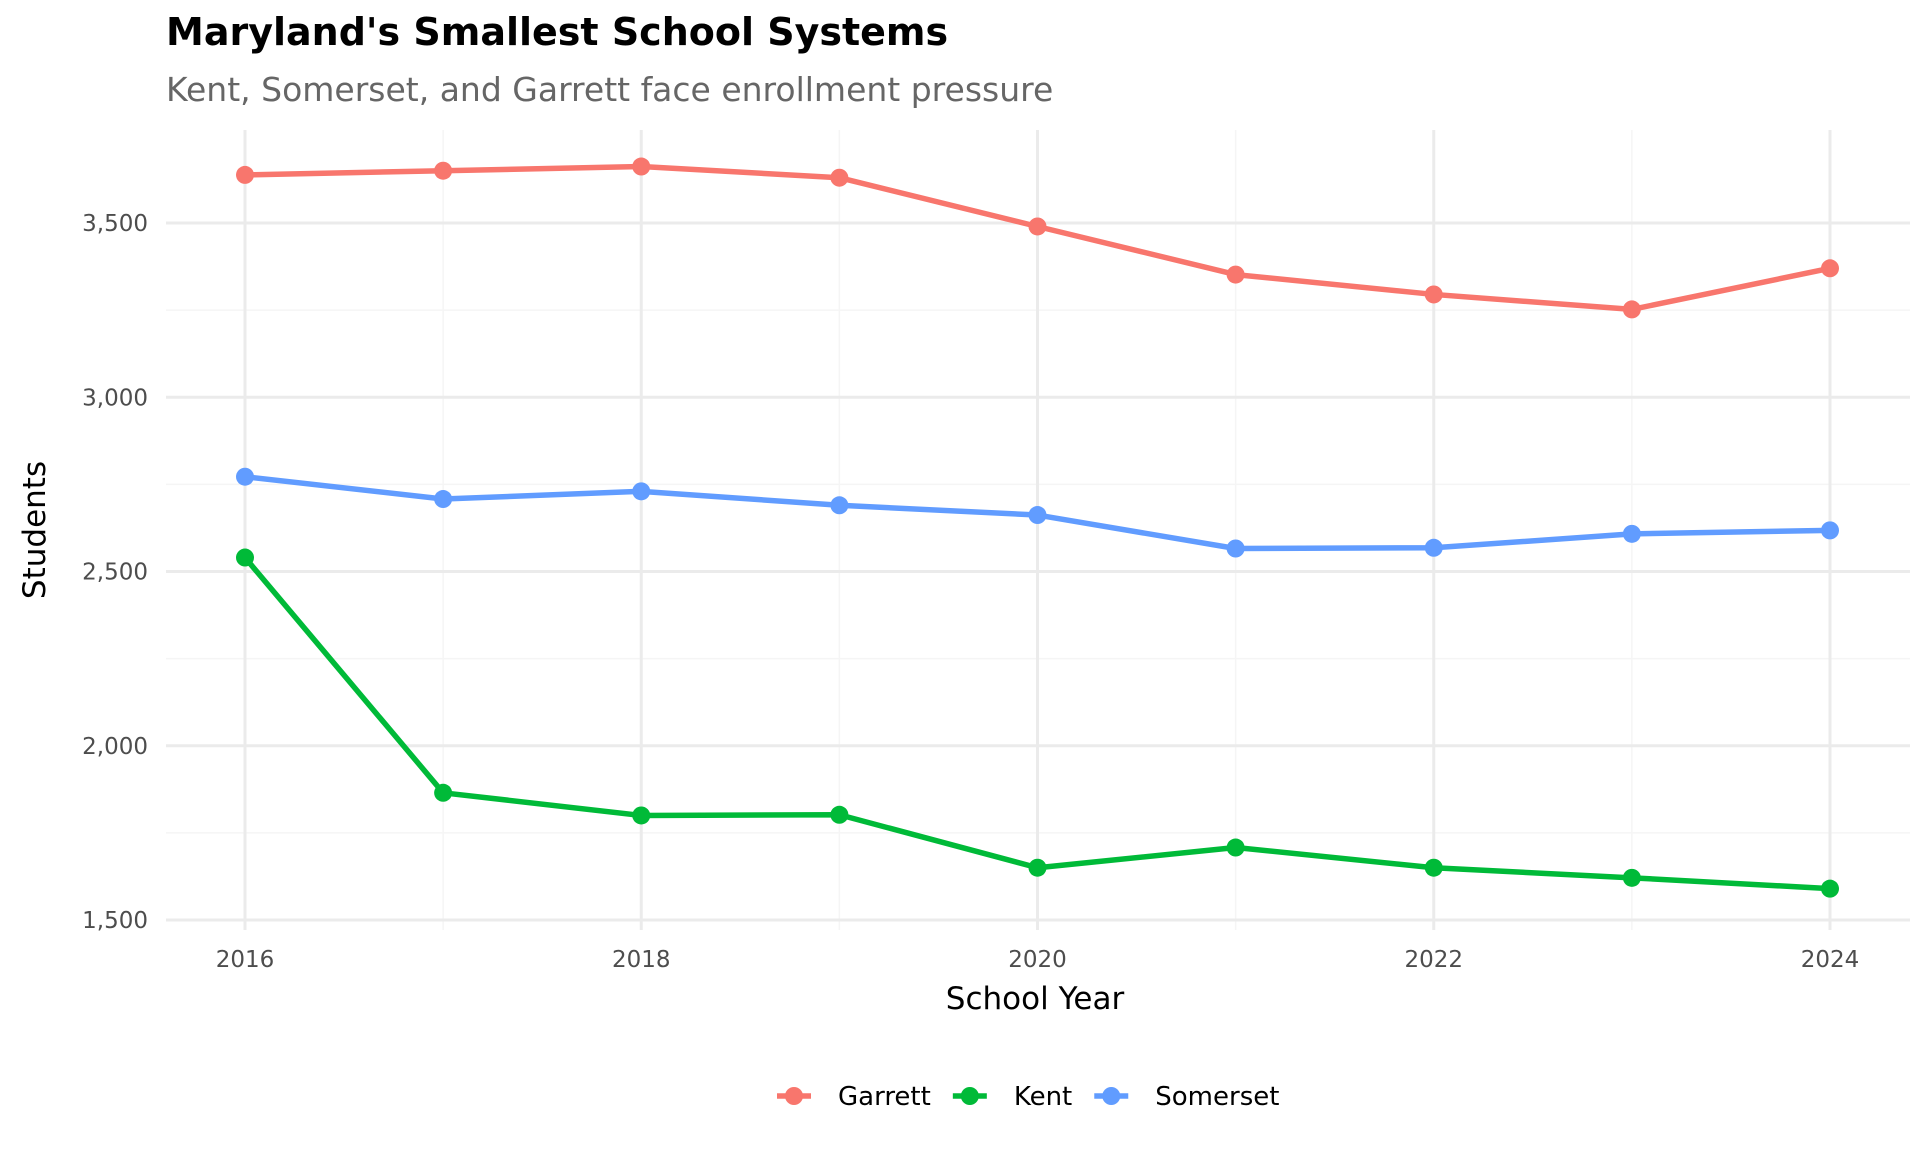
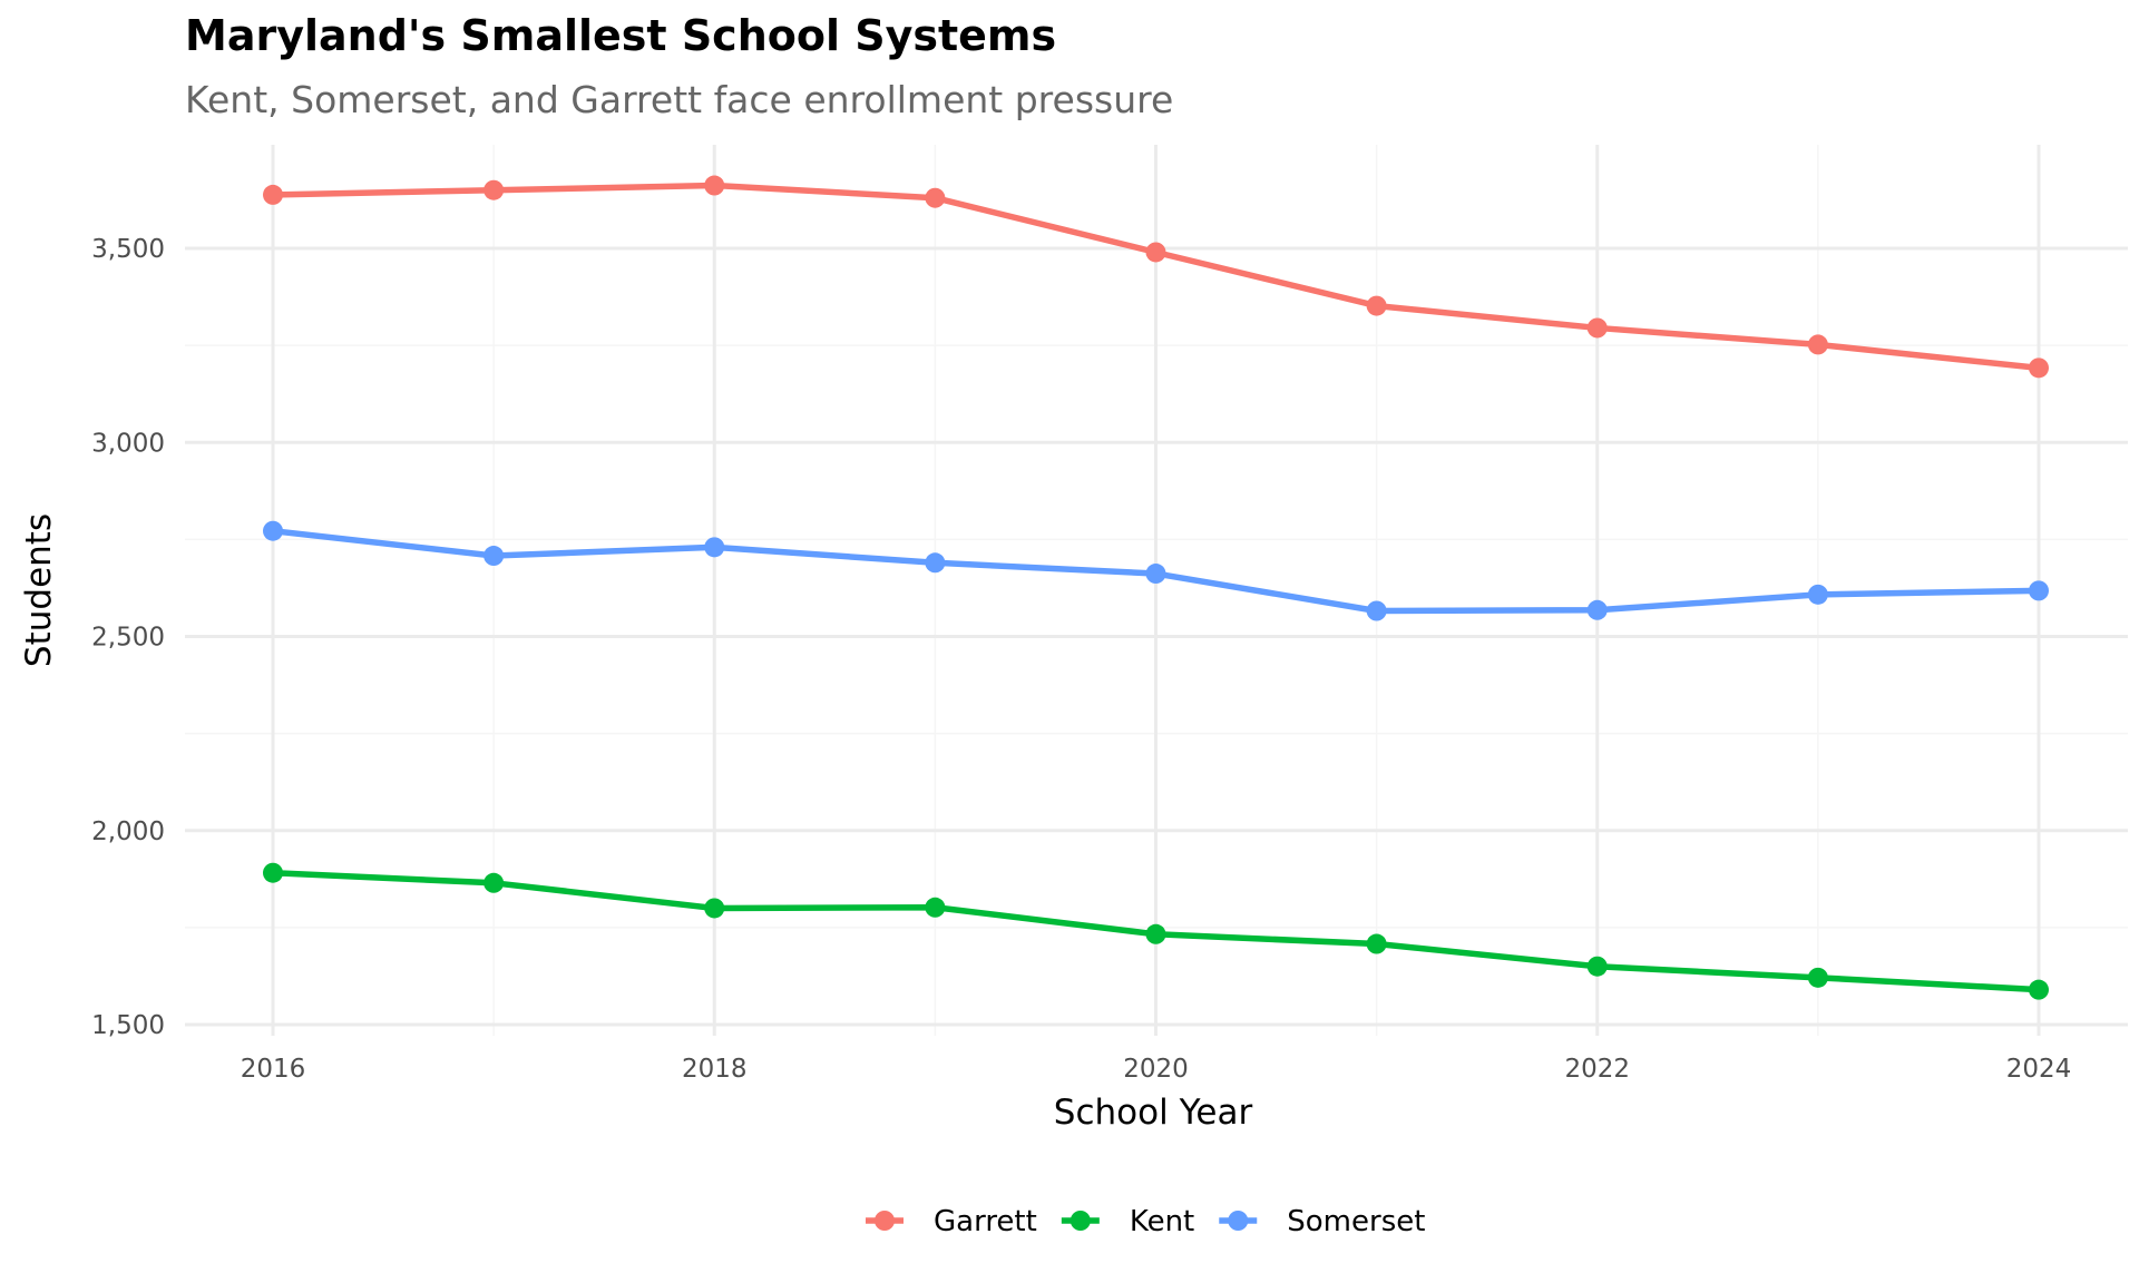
Kent/2016: 2540 -> 1890
Kent/2020: 1650 -> 1730
Garrett/2024: 3370 -> 3190
